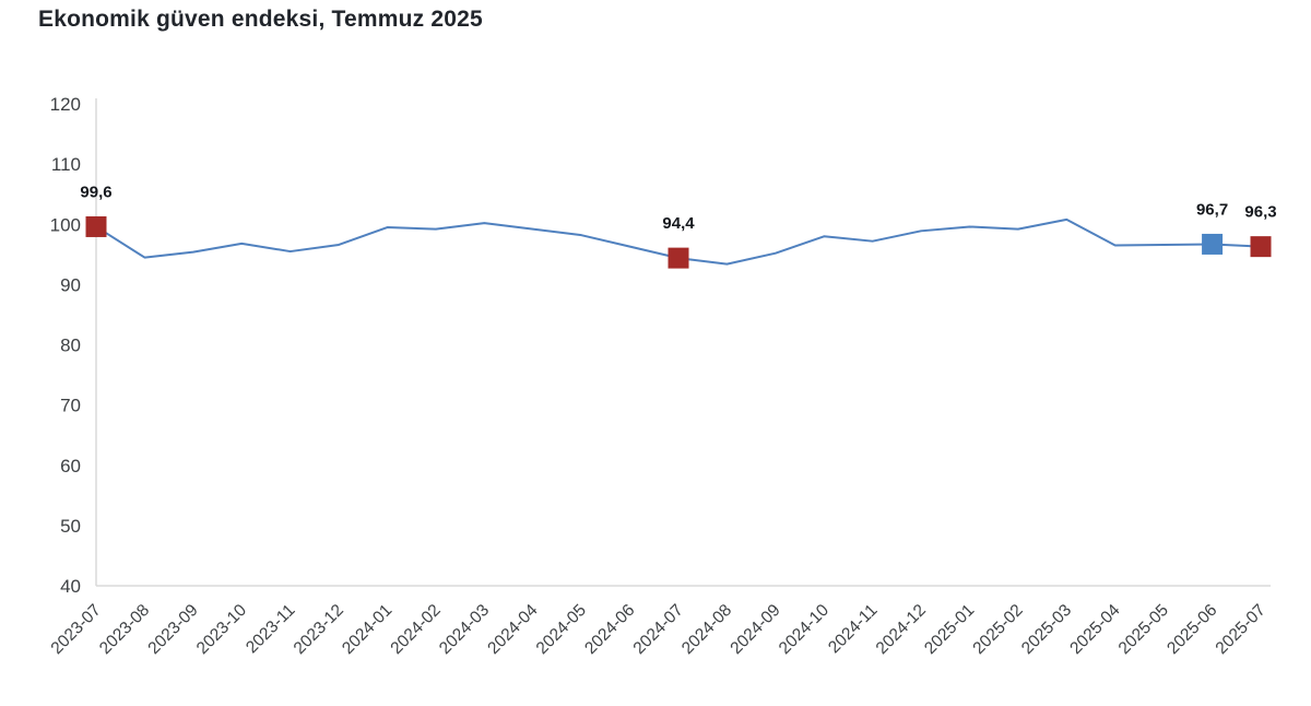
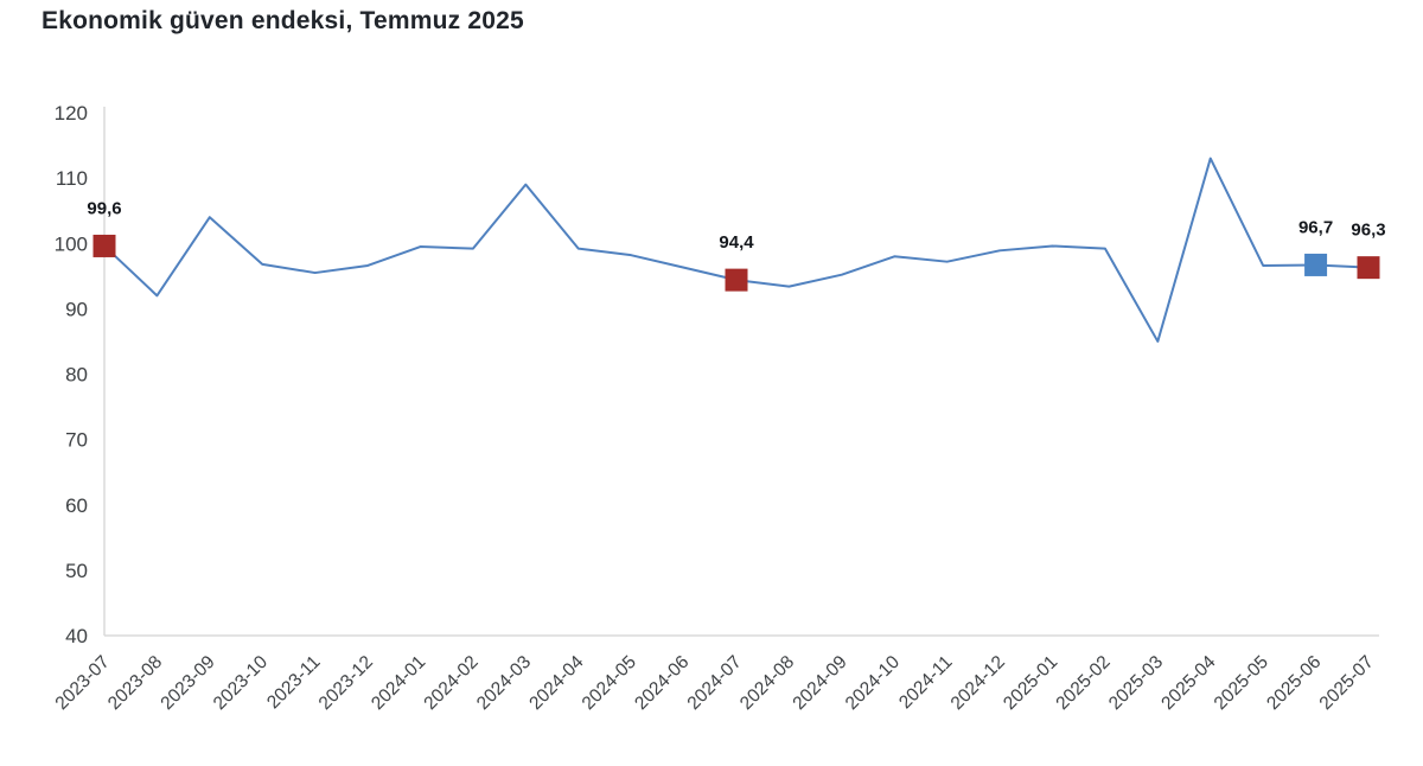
2023-08: 94 -> 92
2023-09: 95 -> 104
2024-03: 100 -> 109
2025-03: 101 -> 85
2025-04: 96 -> 113
